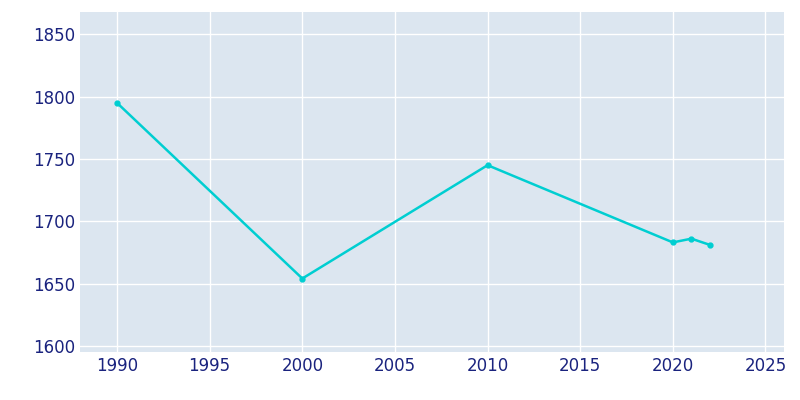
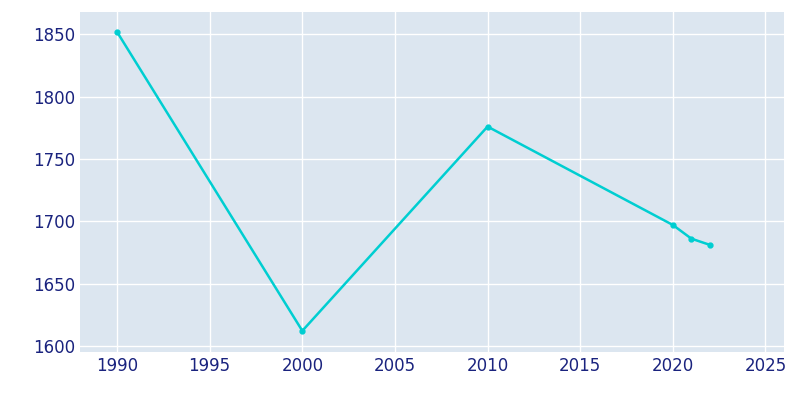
1990: 1795 -> 1852
2000: 1654 -> 1612
2010: 1745 -> 1776
2020: 1683 -> 1697
